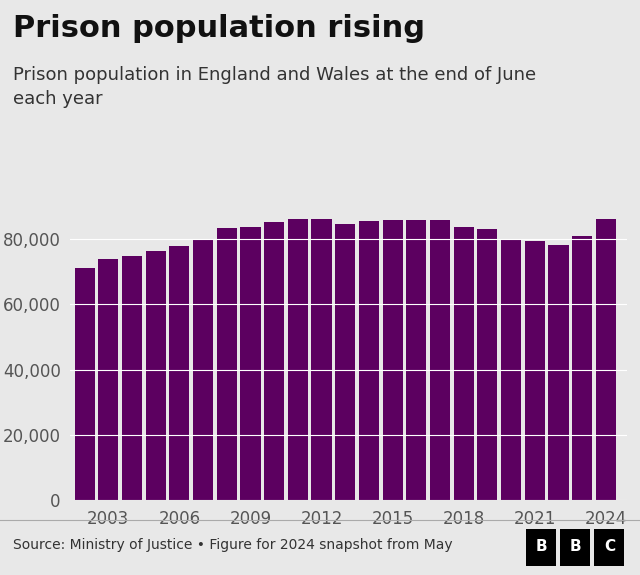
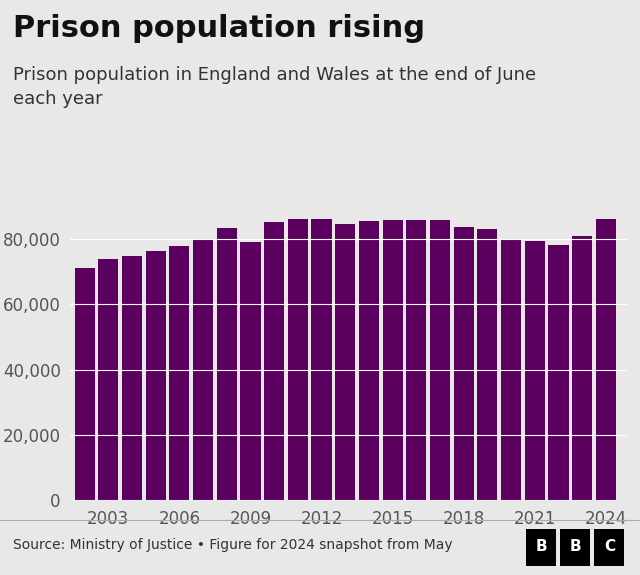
2009: 83,500 -> 79,000
